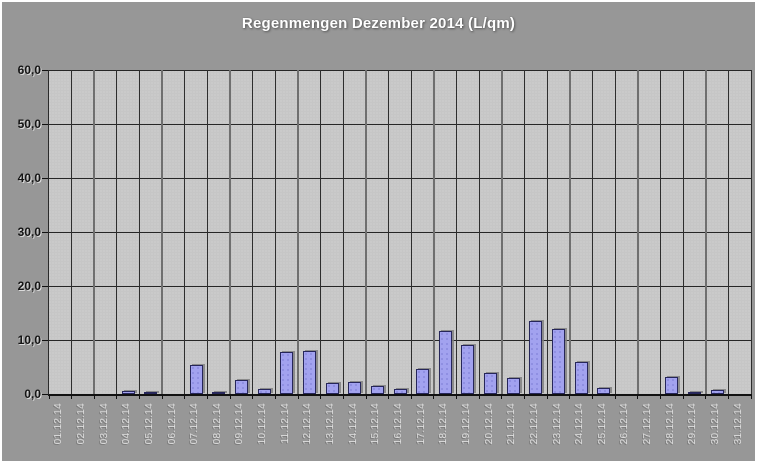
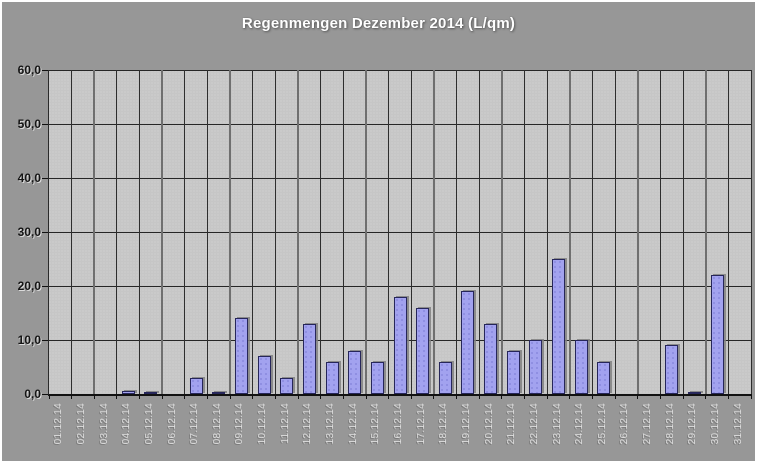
07.12.14: 5 -> 3
09.12.14: 3 -> 14
10.12.14: 1 -> 7
11.12.14: 8 -> 3
12.12.14: 8 -> 13
13.12.14: 2 -> 6
14.12.14: 2 -> 8
15.12.14: 1 -> 6
16.12.14: 1 -> 18
17.12.14: 5 -> 16
18.12.14: 12 -> 6
19.12.14: 9 -> 19
20.12.14: 4 -> 13
21.12.14: 3 -> 8
22.12.14: 14 -> 10
23.12.14: 12 -> 25
24.12.14: 6 -> 10
25.12.14: 1 -> 6
28.12.14: 3 -> 9
30.12.14: 1 -> 22
